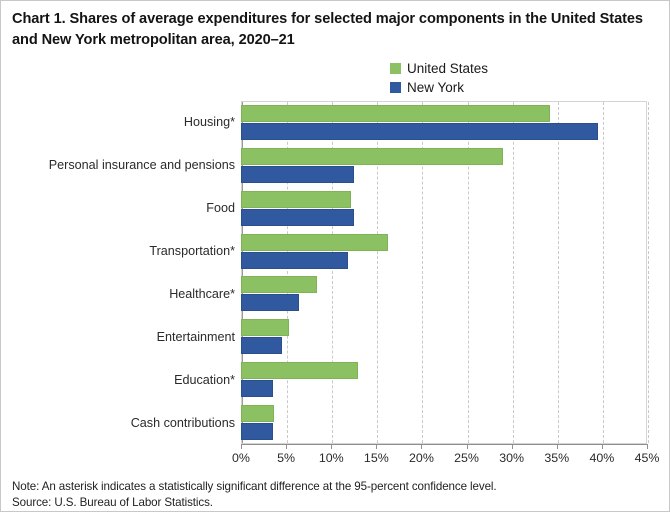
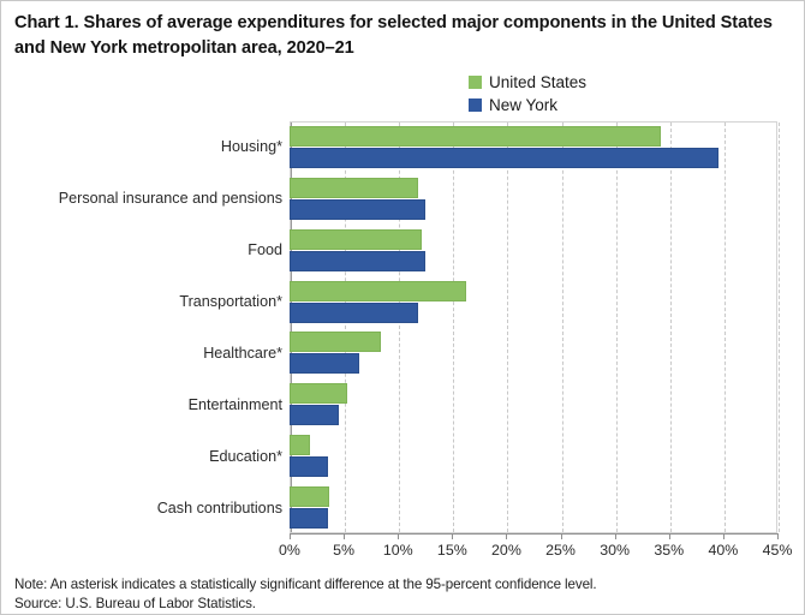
United States/Personal insurance and pensions: 29% -> 12%
United States/Education*: 13% -> 2%
